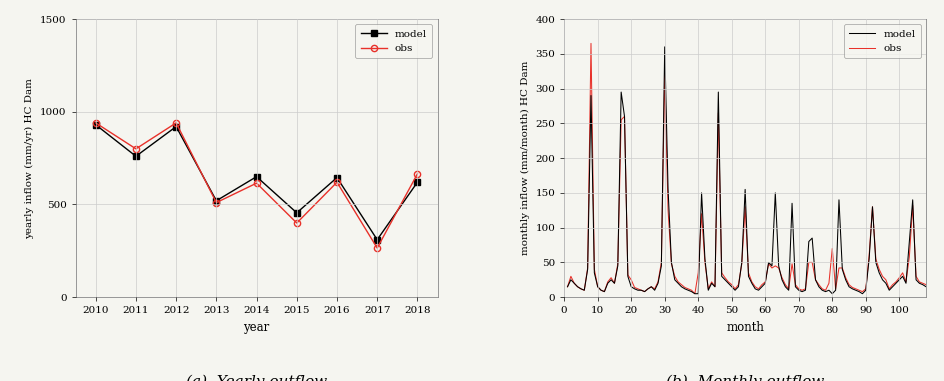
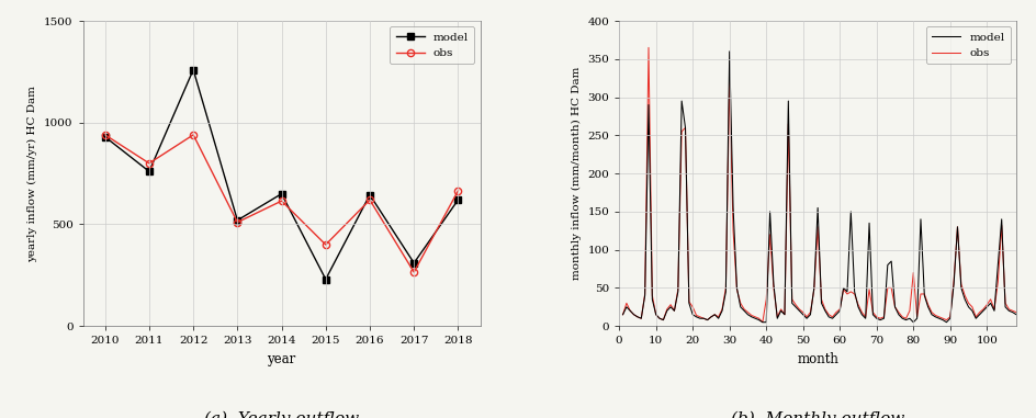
model/2012: 920 -> 1260
model/2015: 460 -> 230
